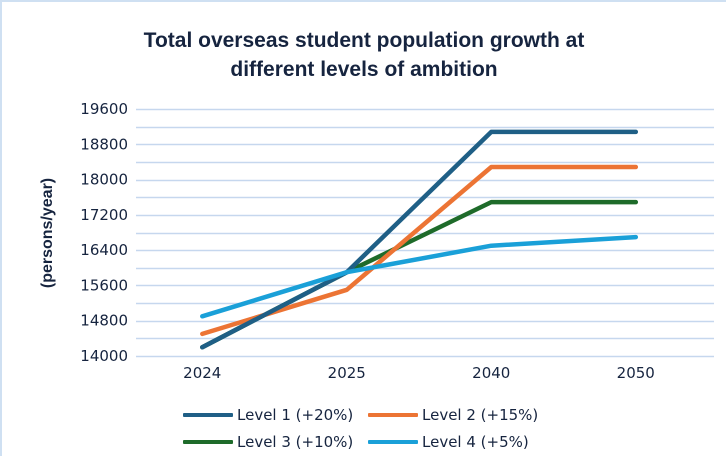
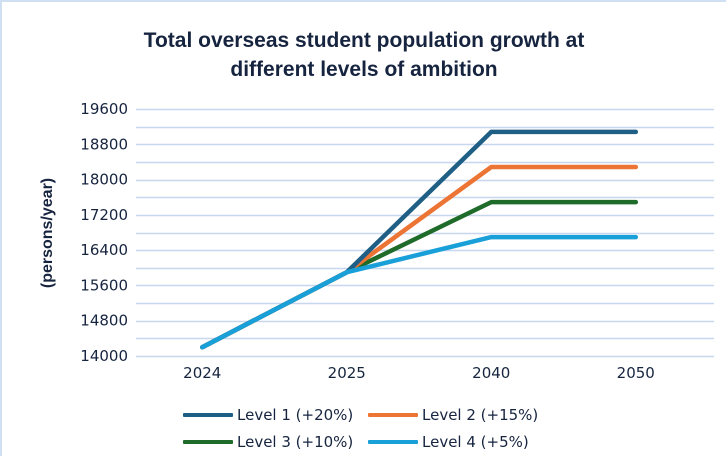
Level 2 (+15%)/2024: 14500 -> 14200
Level 4 (+5%)/2024: 14900 -> 14200
Level 2 (+15%)/2025: 15500 -> 15900
Level 4 (+5%)/2040: 16500 -> 16700
